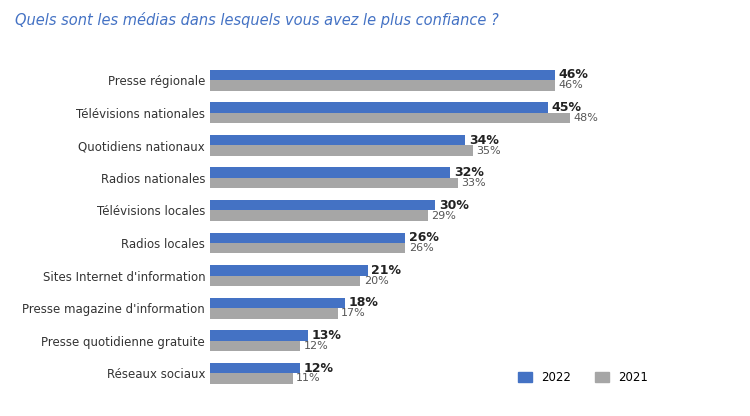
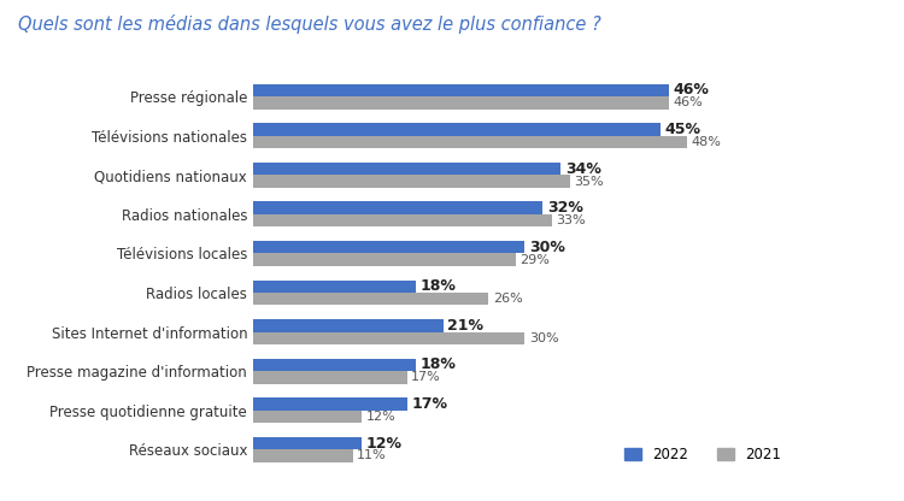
2022/Radios locales: 26% -> 18%
2021/Sites Internet d'information: 20% -> 30%
2022/Presse quotidienne gratuite: 13% -> 17%
